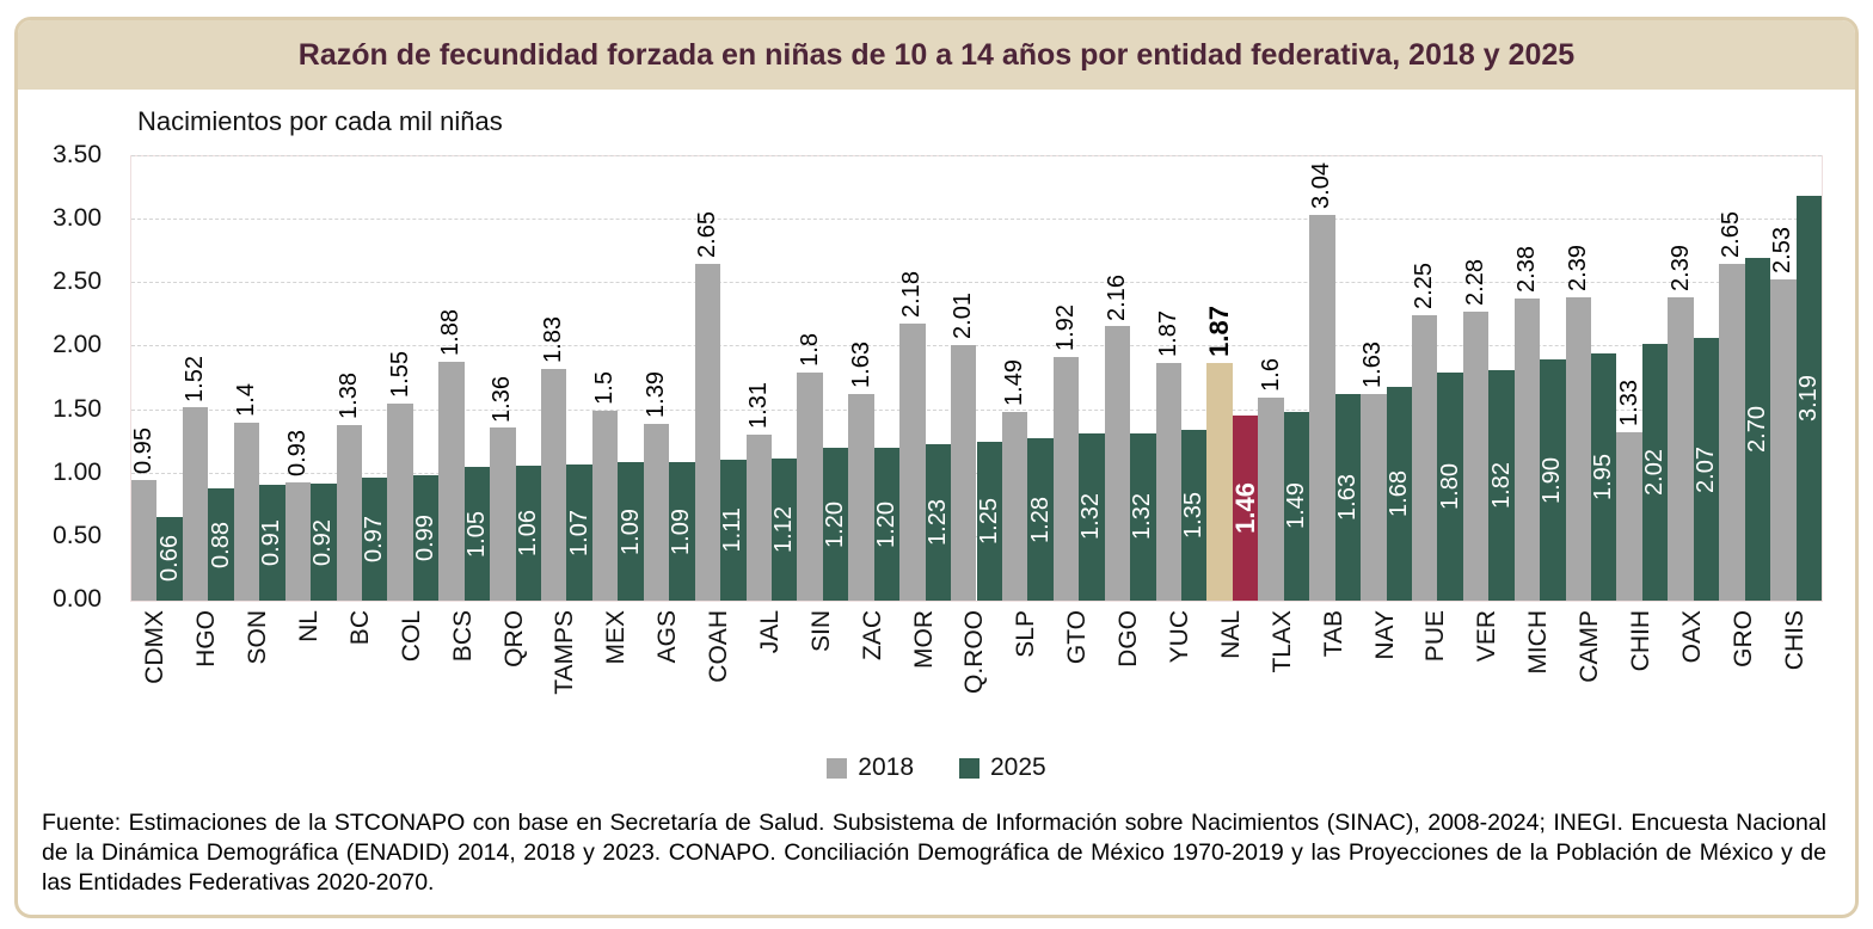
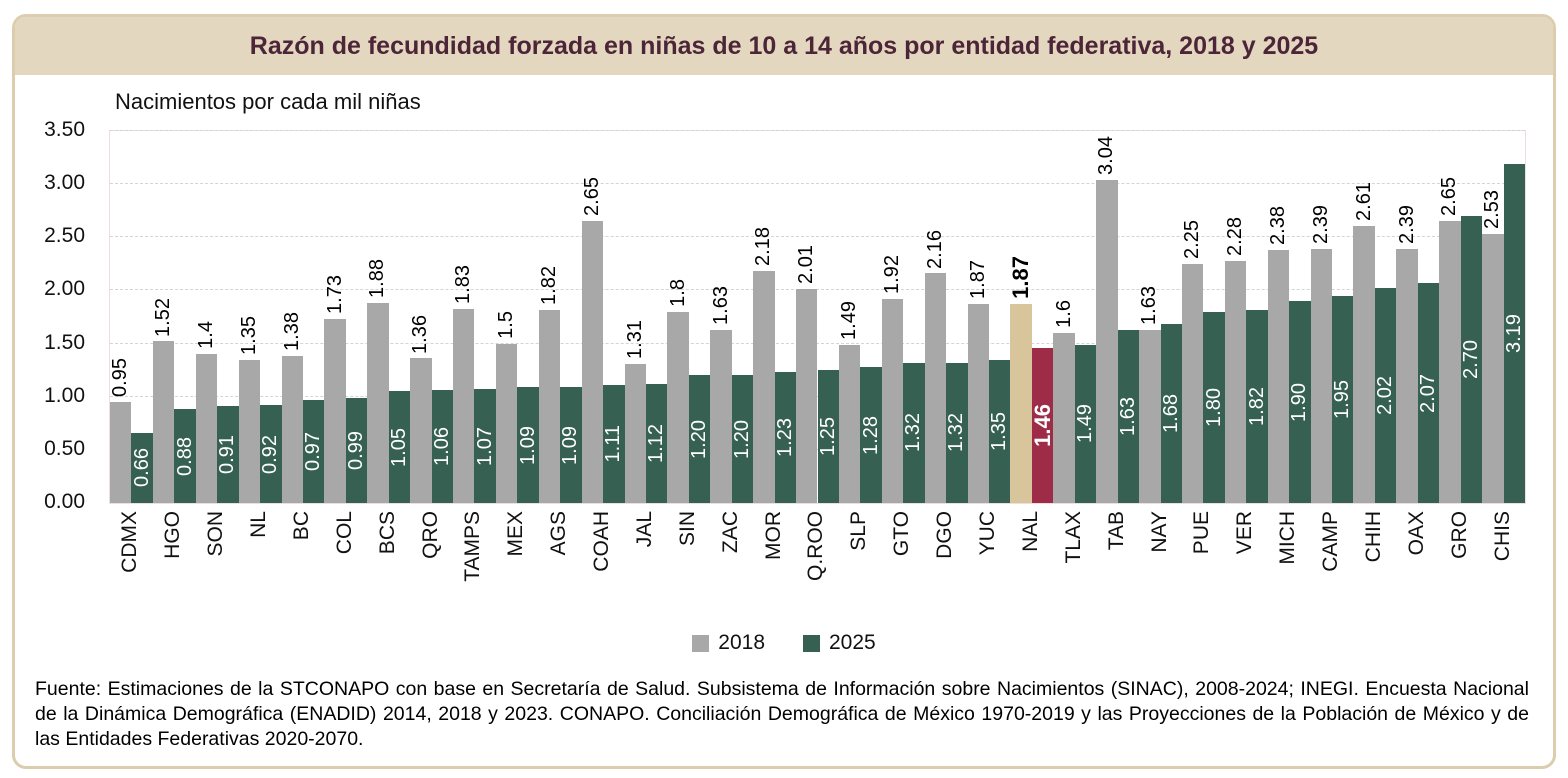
2018/NL: 0.93 -> 1.35
2018/COL: 1.55 -> 1.73
2018/AGS: 1.39 -> 1.82
2018/CHIH: 1.33 -> 2.61
